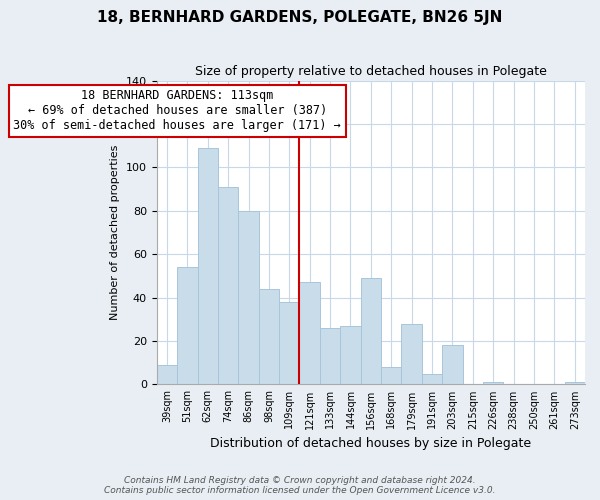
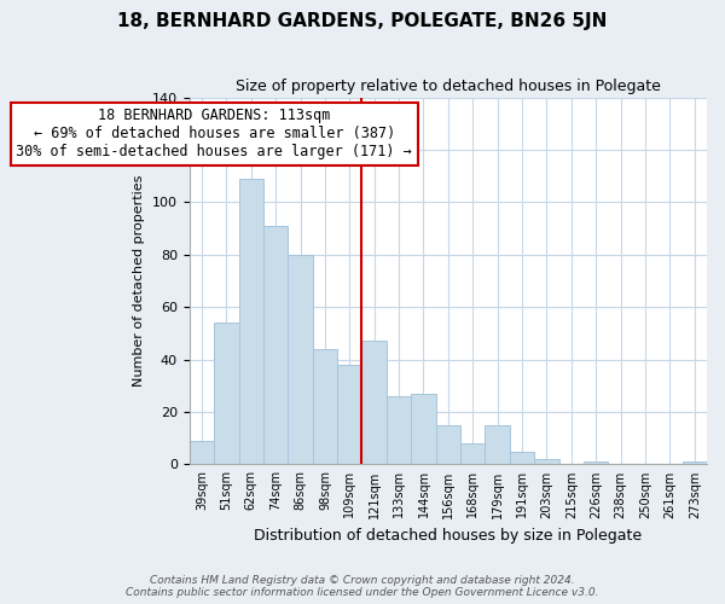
156sqm: 49 -> 15
179sqm: 28 -> 15
203sqm: 18 -> 2
